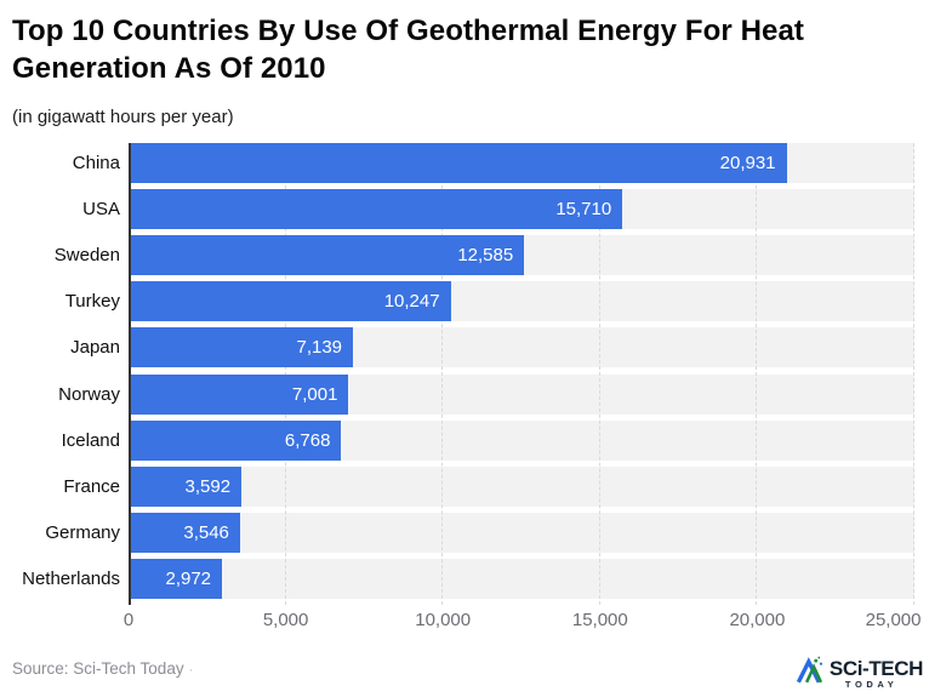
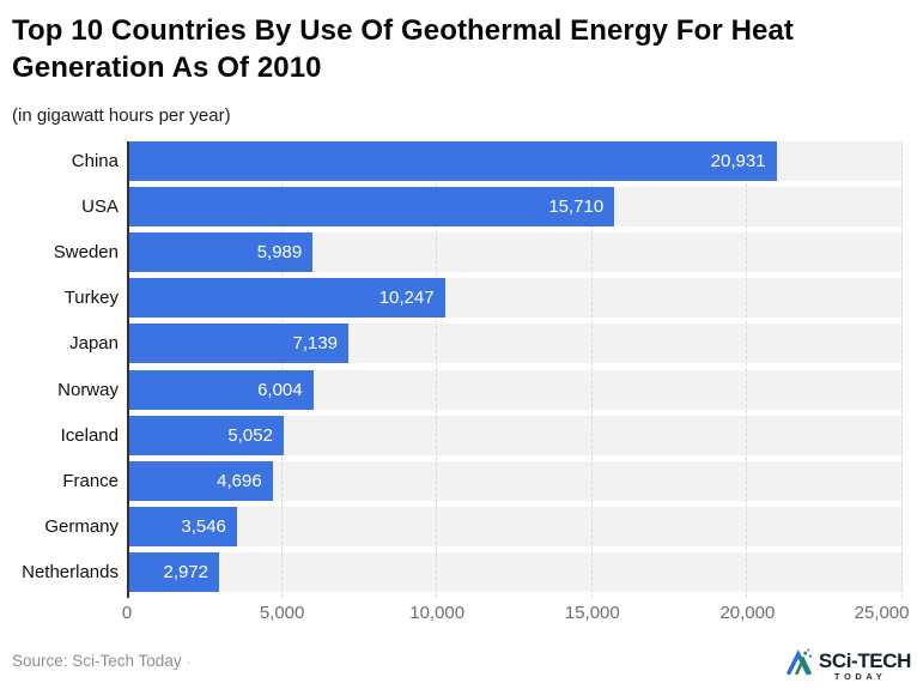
Sweden: 12,585 -> 5,989
Norway: 7,001 -> 6,004
Iceland: 6,768 -> 5,052
France: 3,592 -> 4,696
